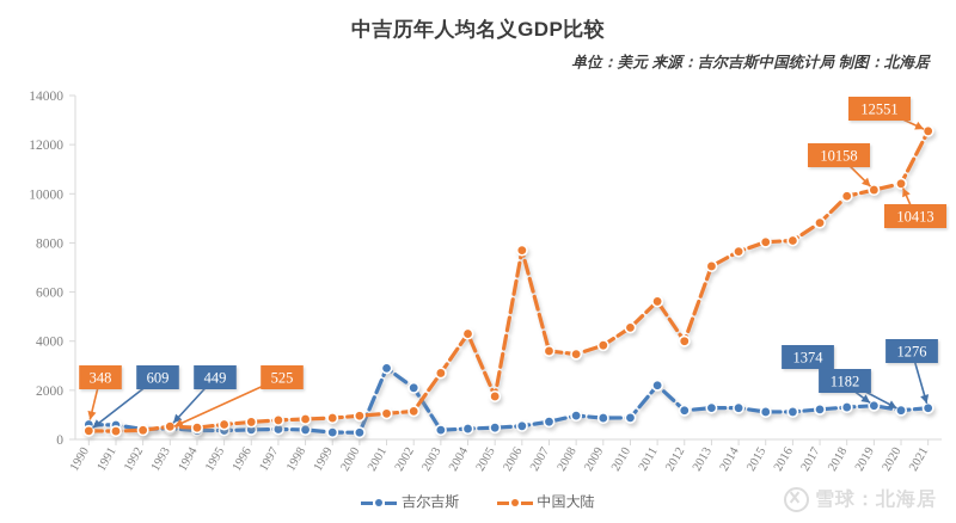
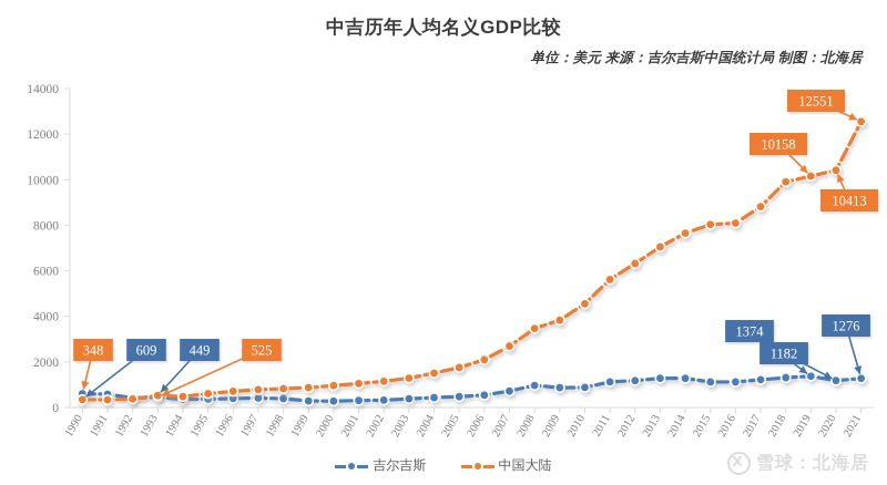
吉尔吉斯/2001: 2900 -> 300
吉尔吉斯/2002: 2100 -> 300
中国大陆/2003: 2700 -> 1300
中国大陆/2004: 4300 -> 1500
中国大陆/2006: 7700 -> 2100
中国大陆/2007: 3600 -> 2700
吉尔吉斯/2011: 2200 -> 1100
中国大陆/2012: 4000 -> 6300
